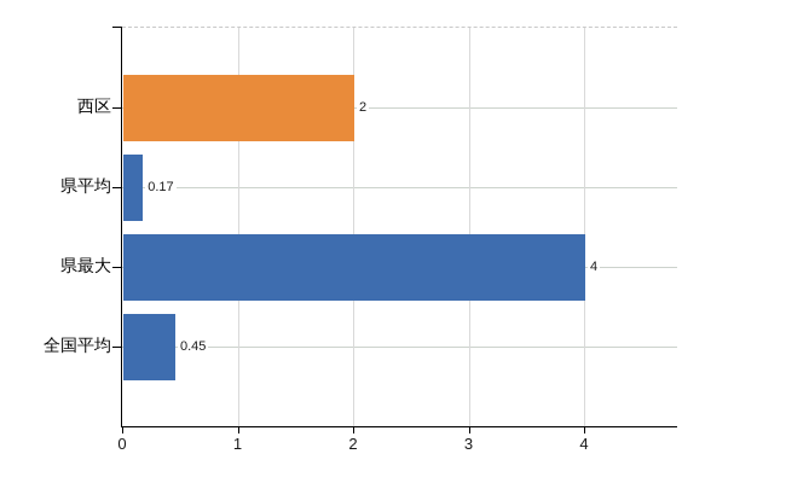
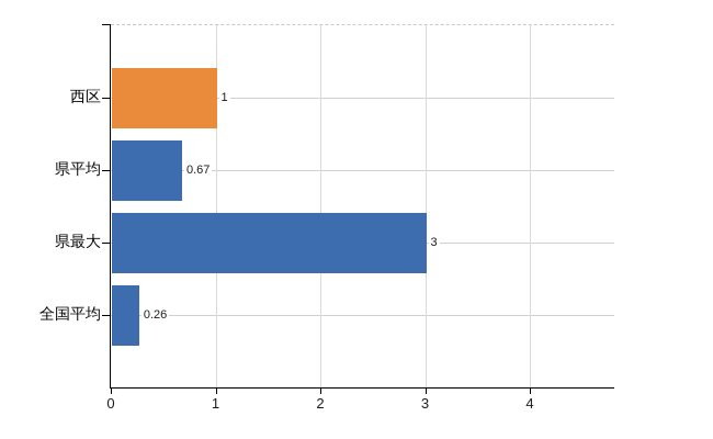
西区: 2 -> 1
県平均: 0.17 -> 0.67
県最大: 4 -> 3
全国平均: 0.45 -> 0.26
